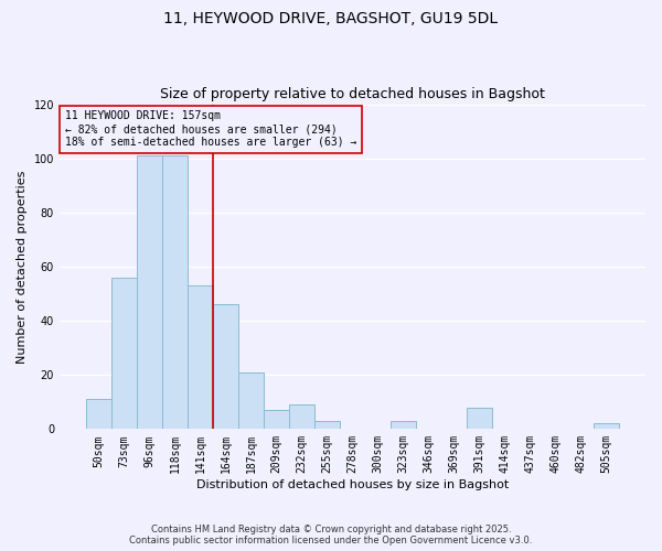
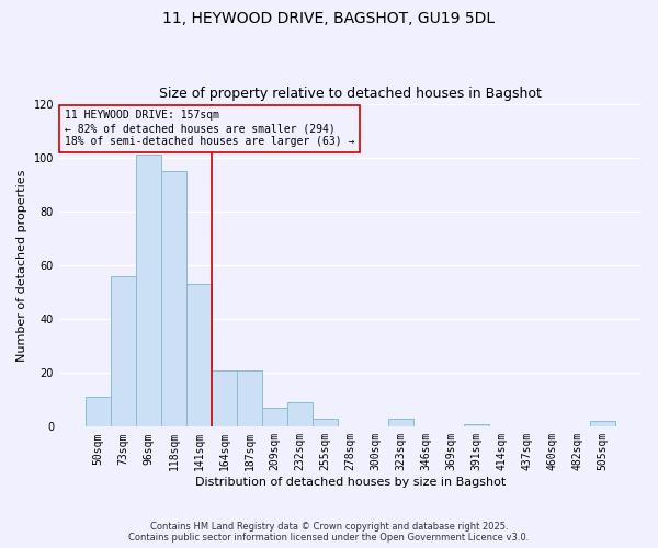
118sqm: 101 -> 95
164sqm: 46 -> 21
391sqm: 8 -> 1
